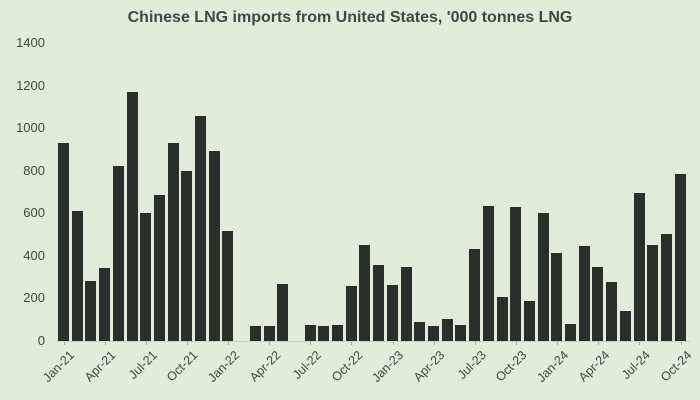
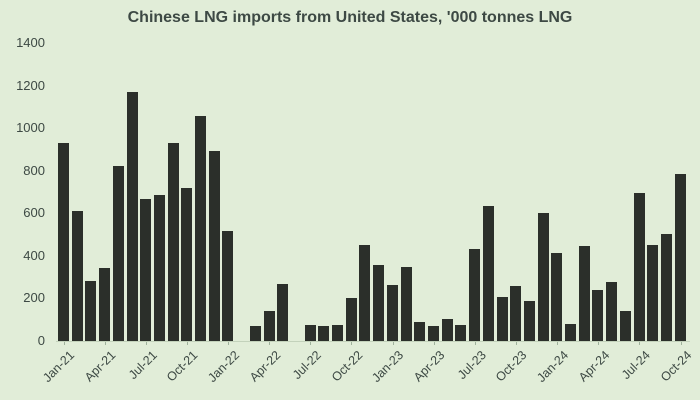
Jul-21: 600 -> 660
Oct-21: 800 -> 720
Apr-22: 70 -> 140
Oct-22: 260 -> 200
Oct-23: 630 -> 260
Apr-24: 350 -> 240
